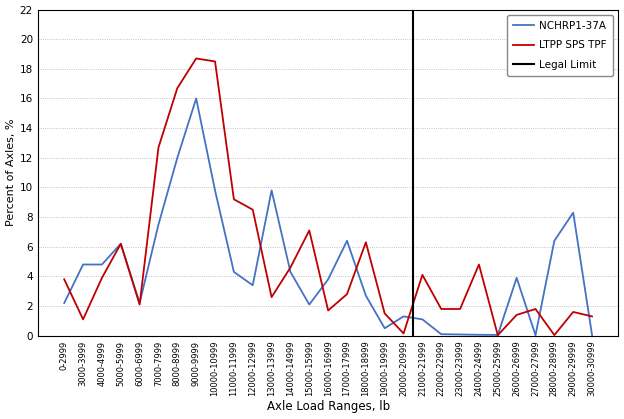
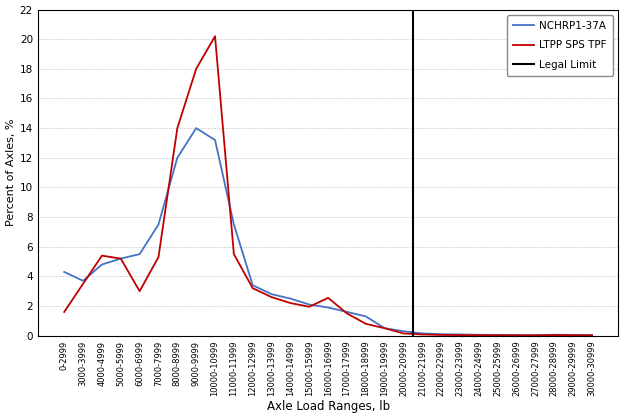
NCHRP1-37A/0-2999: 2.2 -> 4.3
LTPP SPS TPF/0-2999: 3.8 -> 1.6
NCHRP1-37A/3000-3999: 4.8 -> 3.7
LTPP SPS TPF/3000-3999: 1.1 -> 3.5
LTPP SPS TPF/4000-4999: 3.9 -> 5.4
NCHRP1-37A/5000-5999: 6.2 -> 5.2
LTPP SPS TPF/5000-5999: 6.2 -> 5.2
NCHRP1-37A/6000-6999: 2.2 -> 5.5
LTPP SPS TPF/6000-6999: 2.1 -> 3.0
LTPP SPS TPF/7000-7999: 12.7 -> 5.3
LTPP SPS TPF/8000-8999: 16.7 -> 14.0
NCHRP1-37A/9000-9999: 16.0 -> 14.0
LTPP SPS TPF/9000-9999: 18.7 -> 18.0
NCHRP1-37A/10000-10999: 9.8 -> 13.2
LTPP SPS TPF/10000-10999: 18.5 -> 20.2
NCHRP1-37A/11000-11999: 4.3 -> 7.5
LTPP SPS TPF/11000-11999: 9.2 -> 5.5
LTPP SPS TPF/12000-12999: 8.5 -> 3.2
NCHRP1-37A/13000-13999: 9.8 -> 2.8
NCHRP1-37A/14000-14999: 4.3 -> 2.5
LTPP SPS TPF/14000-14999: 4.6 -> 2.2
LTPP SPS TPF/15000-15999: 7.1 -> 1.9
NCHRP1-37A/16000-16999: 3.8 -> 1.9
LTPP SPS TPF/16000-16999: 1.7 -> 2.5
NCHRP1-37A/17000-17999: 6.4 -> 1.6
LTPP SPS TPF/17000-17999: 2.8 -> 1.5
NCHRP1-37A/18000-18999: 2.7 -> 1.3
LTPP SPS TPF/18000-18999: 6.3 -> 0.8
LTPP SPS TPF/19000-19999: 1.5 -> 0.5
NCHRP1-37A/20000-20999: 1.3 -> 0.3
NCHRP1-37A/21000-21999: 1.1 -> 0.1
LTPP SPS TPF/21000-21999: 4.1 -> 0.1
LTPP SPS TPF/22000-22999: 1.8 -> 0.1
LTPP SPS TPF/23000-23999: 1.8 -> 0.0
LTPP SPS TPF/24000-24999: 4.8 -> 0.0
NCHRP1-37A/26000-26999: 3.9 -> 0.0
LTPP SPS TPF/26000-26999: 1.4 -> 0.0
LTPP SPS TPF/27000-27999: 1.8 -> 0.0
NCHRP1-37A/28000-28999: 6.4 -> 0.1
NCHRP1-37A/29000-29999: 8.3 -> 0.1
LTPP SPS TPF/29000-29999: 1.6 -> 0.0
LTPP SPS TPF/30000-30999: 1.3 -> 0.0
